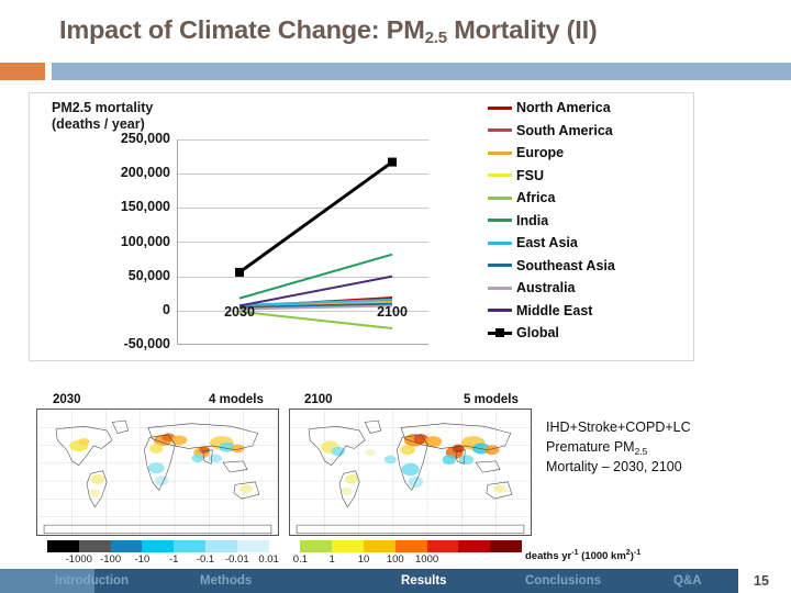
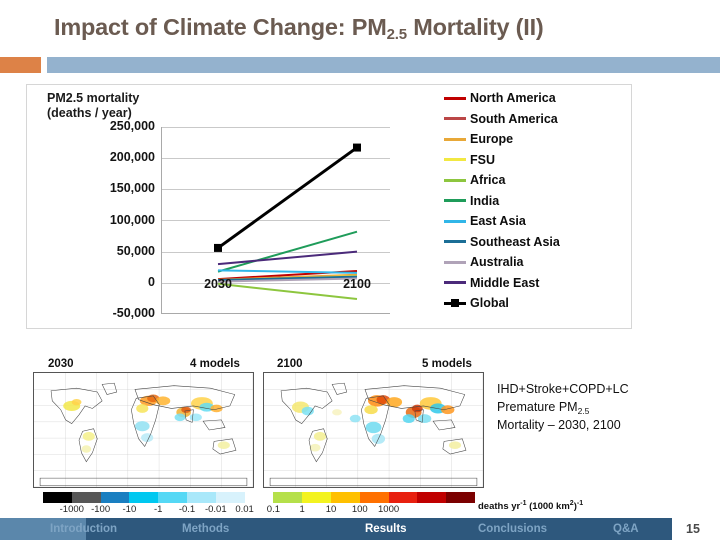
East Asia/2030: 10000 -> 20000
Middle East/2030: 10000 -> 30000
